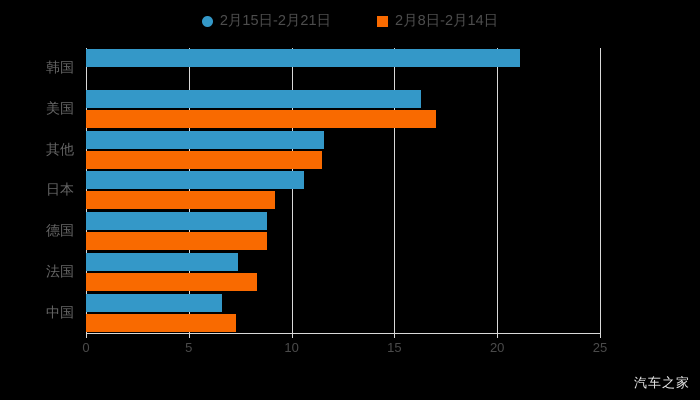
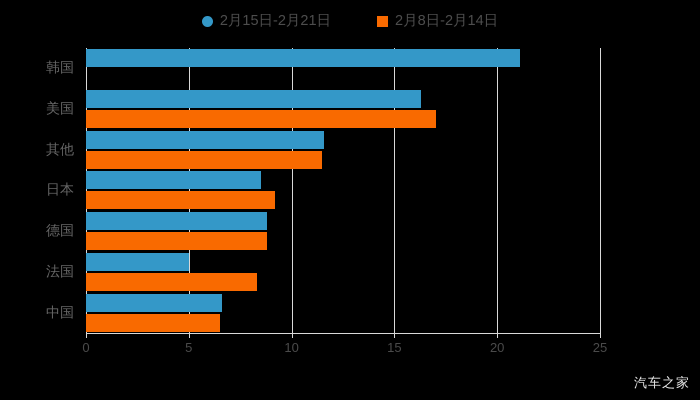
2月15日-2月21日/日本: 10.6 -> 8.5
2月15日-2月21日/法国: 7.4 -> 5.0
2月8日-2月14日/中国: 7.3 -> 6.5
